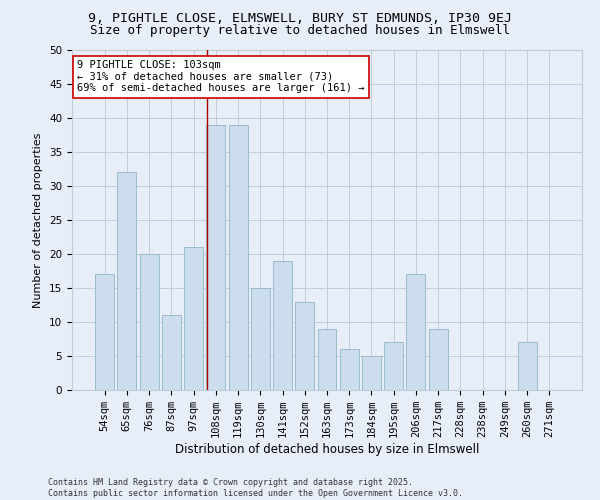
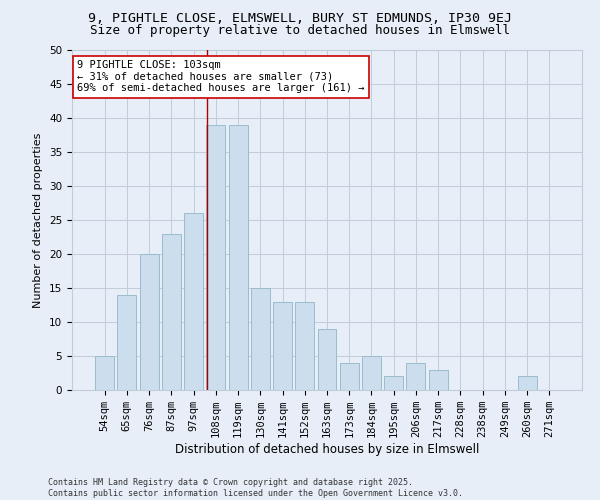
54sqm: 17 -> 5
65sqm: 32 -> 14
87sqm: 11 -> 23
97sqm: 21 -> 26
141sqm: 19 -> 13
173sqm: 6 -> 4
195sqm: 7 -> 2
206sqm: 17 -> 4
217sqm: 9 -> 3
260sqm: 7 -> 2
